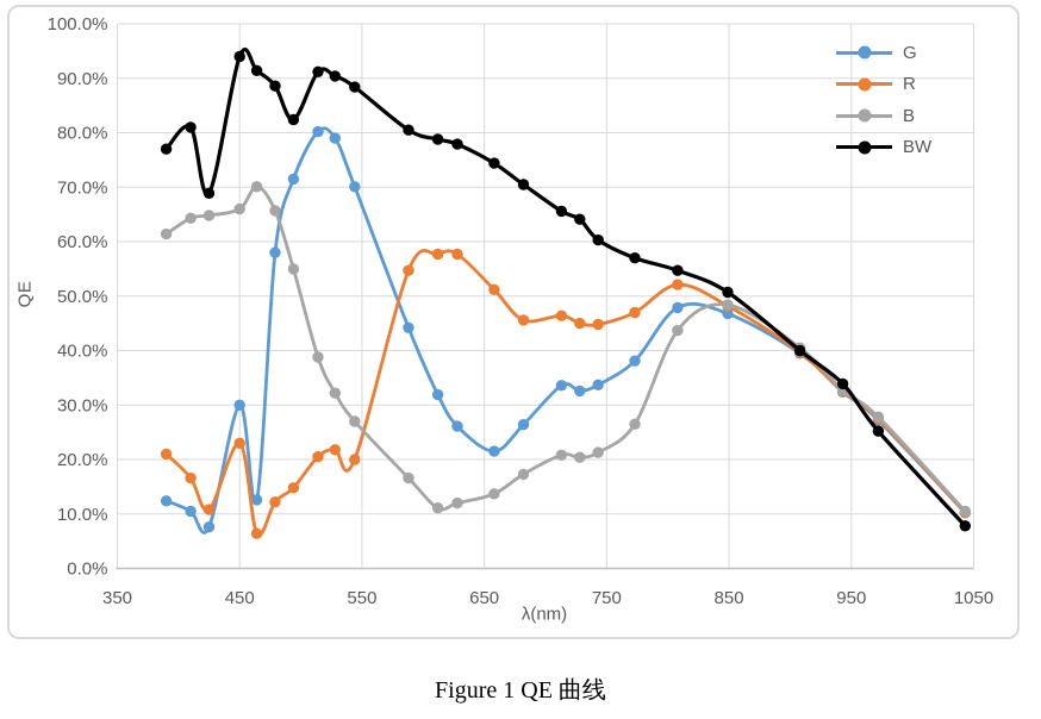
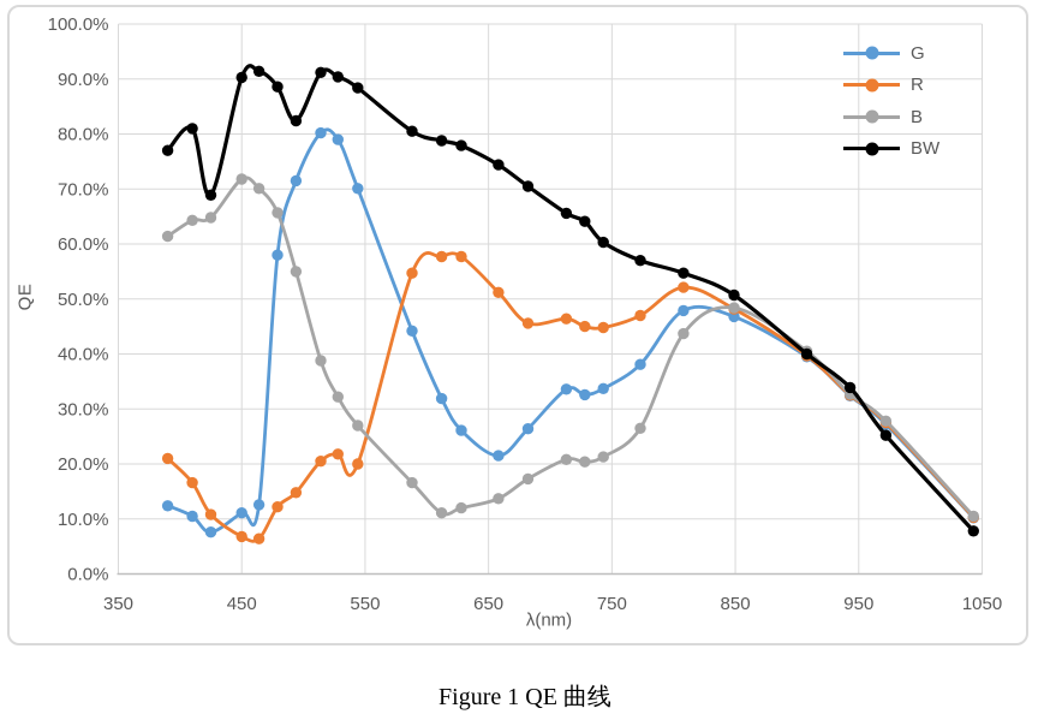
G/450: 30% -> 11%
R/450: 23% -> 7%
B/450: 66% -> 72%
BW/450: 94% -> 90%
